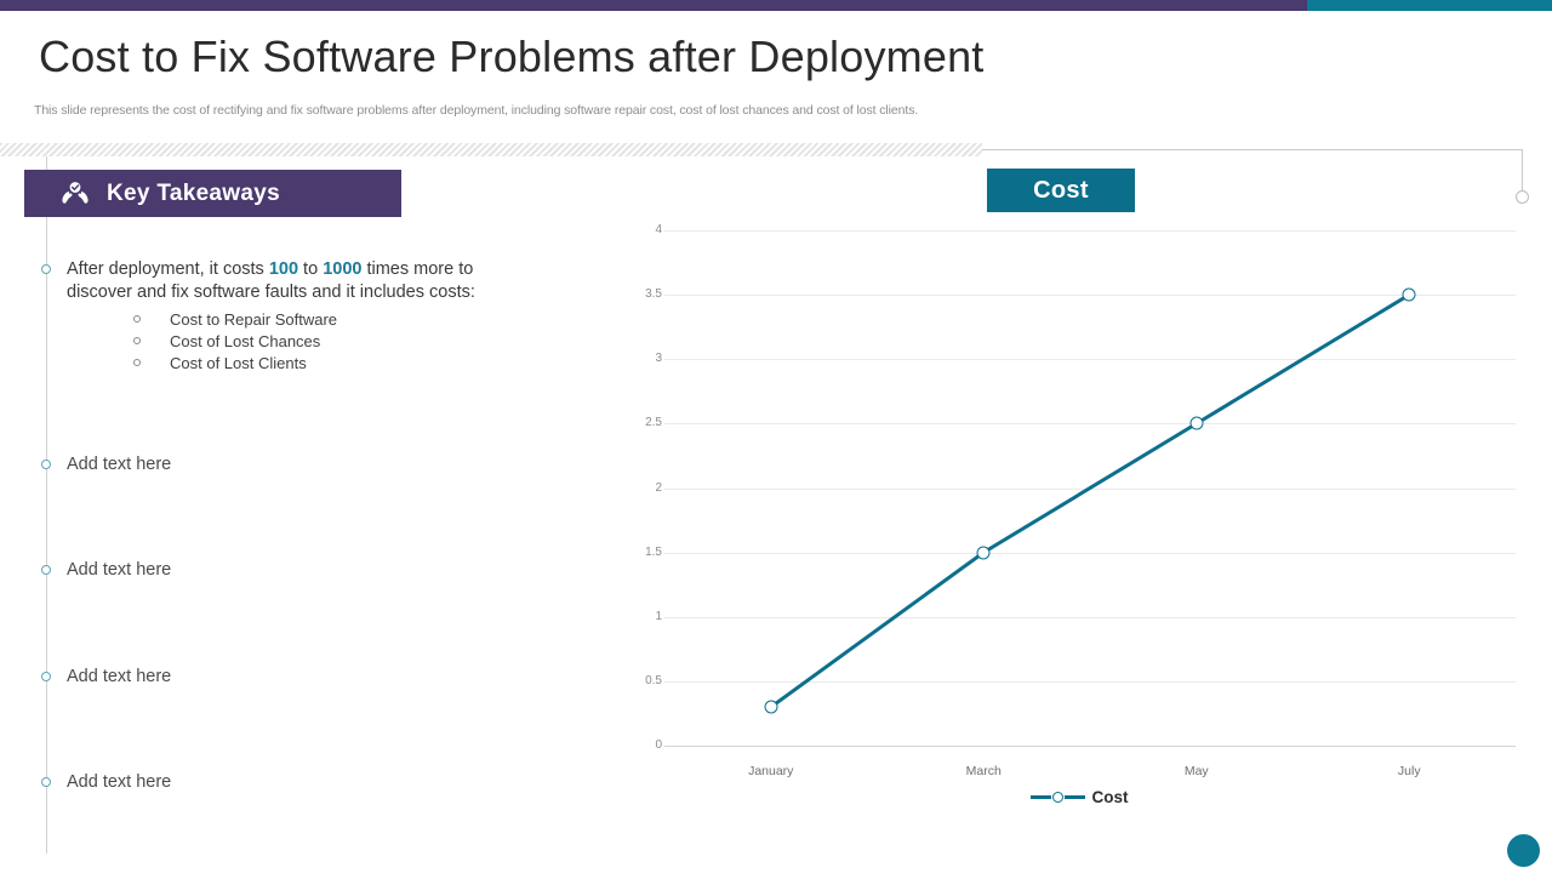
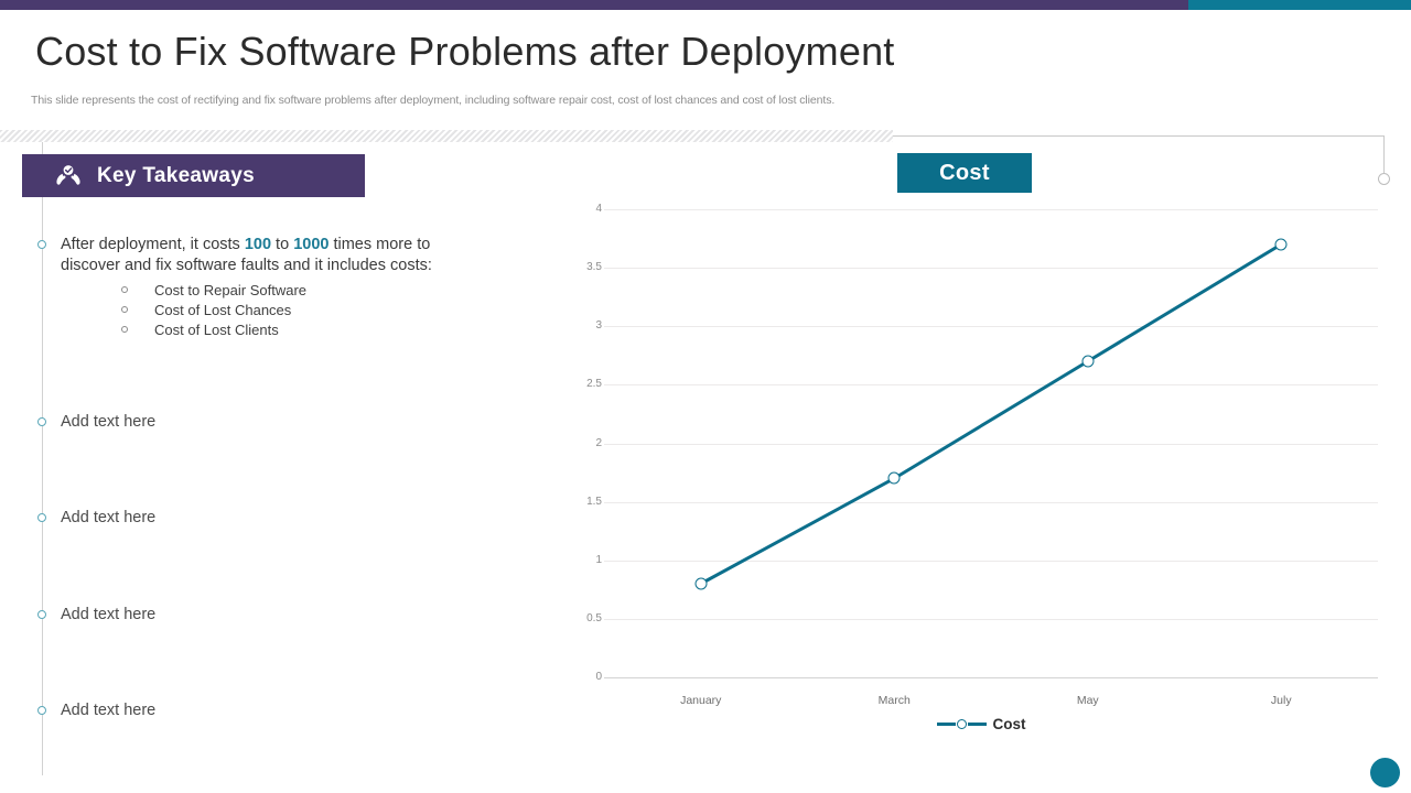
January: 0.3 -> 0.8
March: 1.5 -> 1.7
May: 2.5 -> 2.7
July: 3.5 -> 3.7
